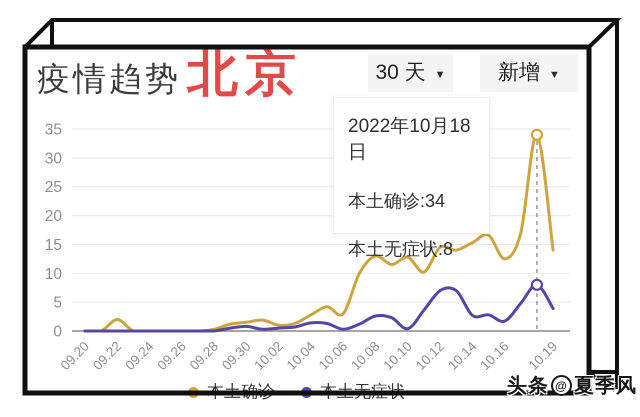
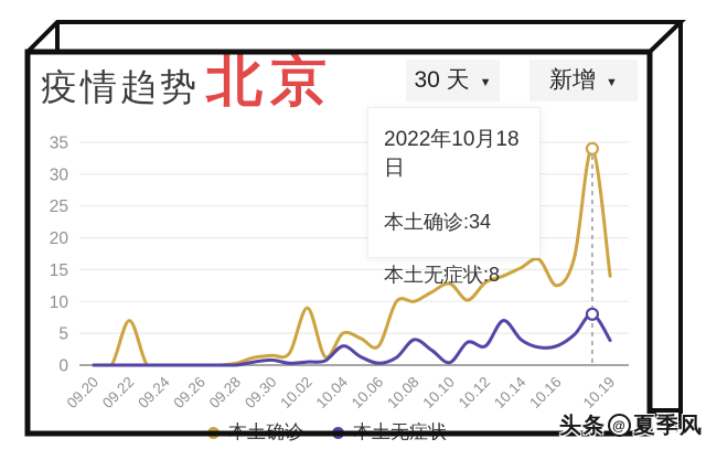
本土确诊/09.22: 2 -> 7
本土确诊/10.02: 1 -> 9
本土确诊/10.04: 3 -> 5
本土无症状/10.04: 1 -> 3
本土确诊/10.08: 13 -> 10
本土无症状/10.08: 3 -> 4
本土确诊/10.12: 14 -> 13
本土无症状/10.12: 7 -> 3
本土无症状/10.14: 3 -> 4
本土无症状/10.16: 2 -> 3
